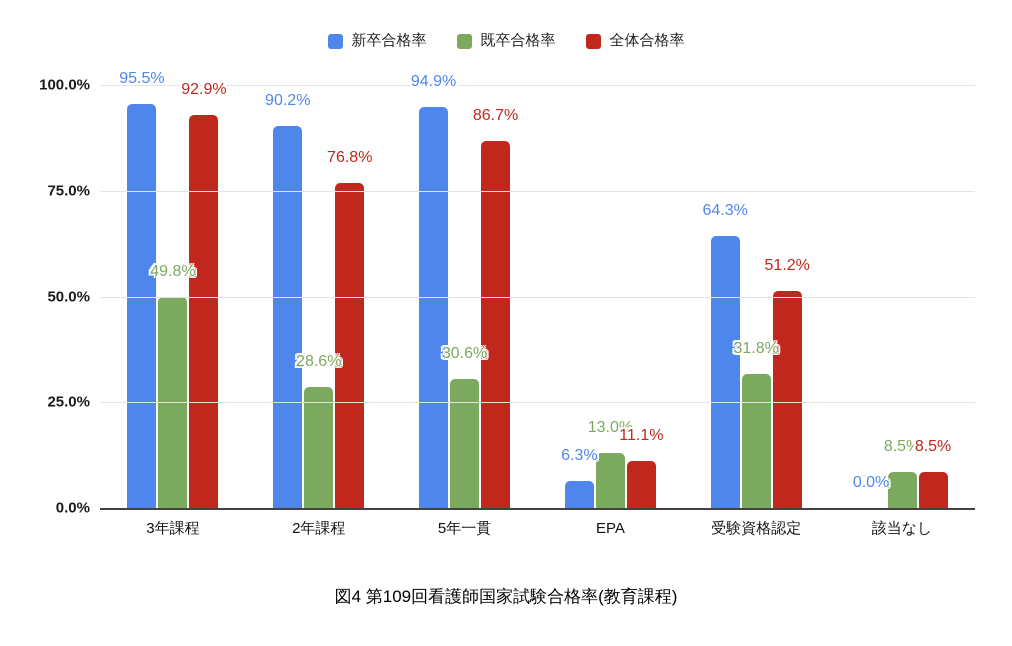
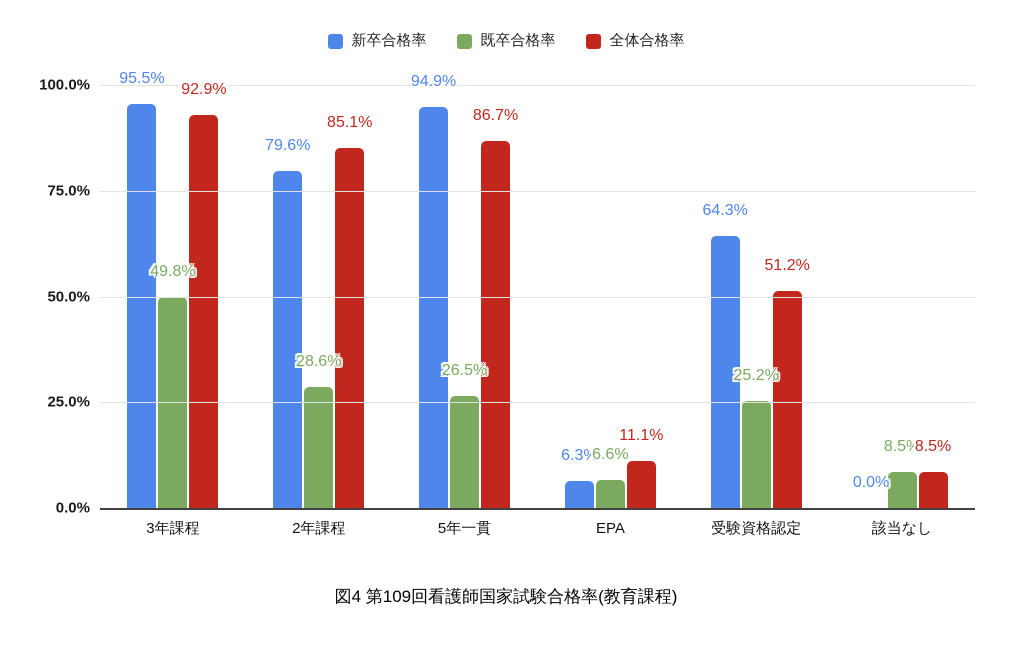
新卒合格率/2年課程: 90.2% -> 79.6%
全体合格率/2年課程: 76.8% -> 85.1%
既卒合格率/5年一貫: 30.6% -> 26.5%
既卒合格率/EPA: 13.0% -> 6.6%
既卒合格率/受験資格認定: 31.8% -> 25.2%
